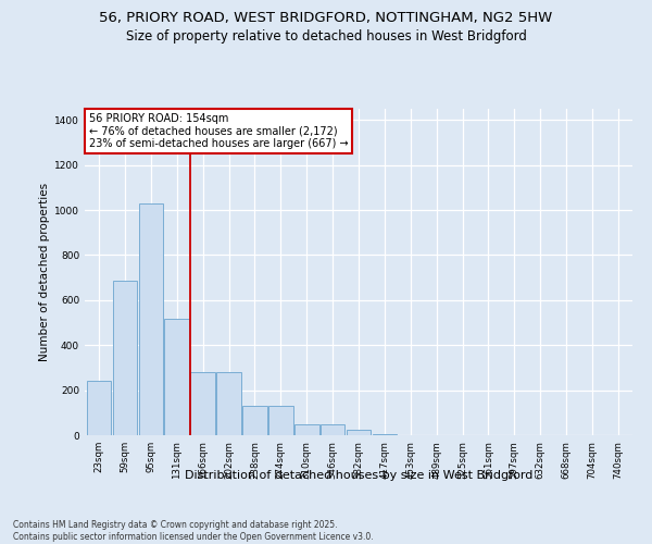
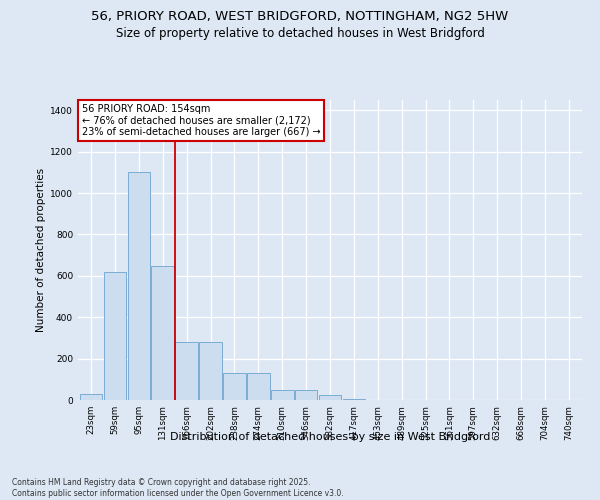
23sqm: 240 -> 30
59sqm: 685 -> 620
95sqm: 1030 -> 1100
131sqm: 515 -> 650
